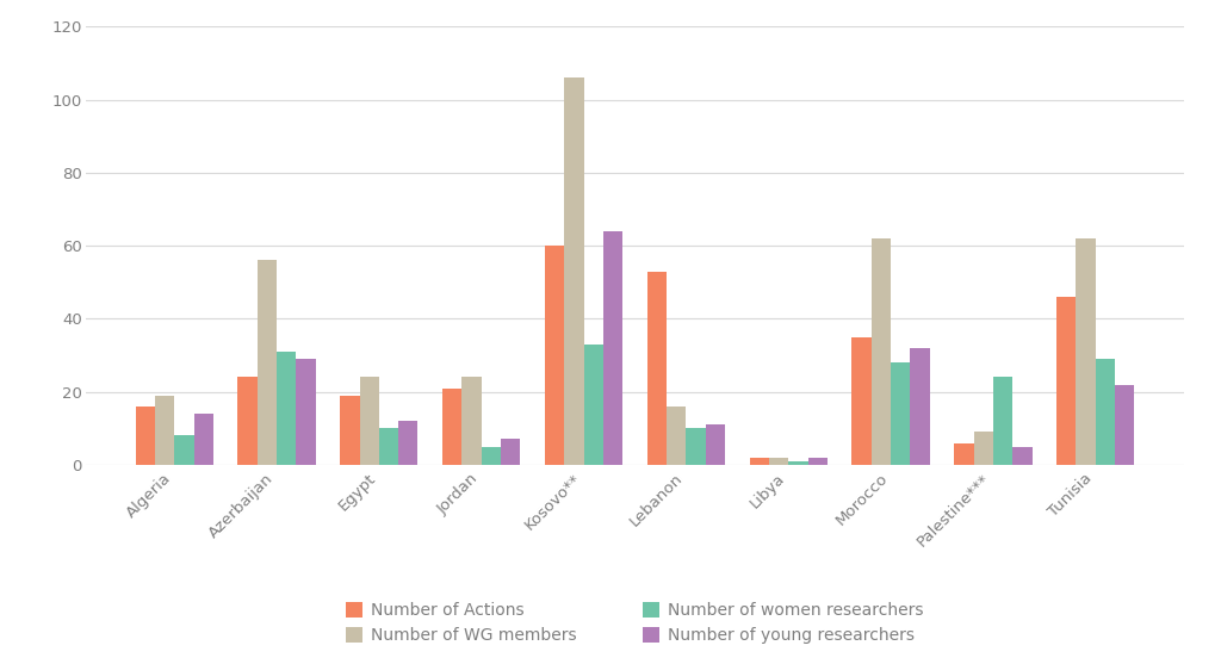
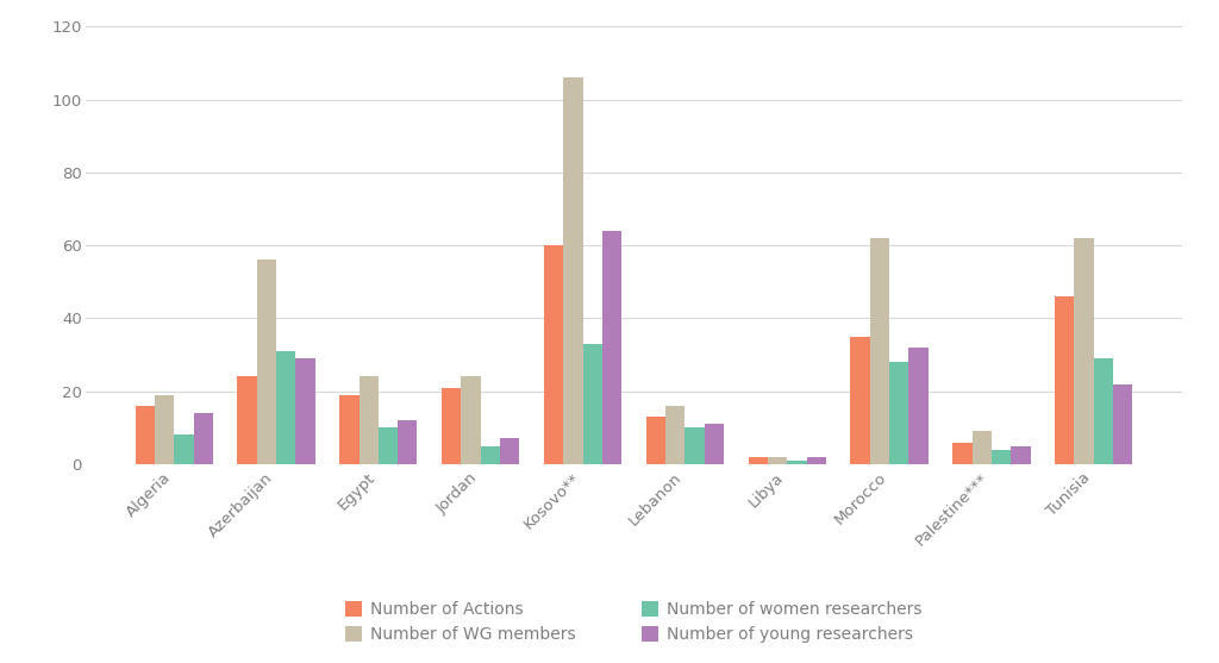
Number of Actions/Lebanon: 53 -> 13
Number of women researchers/Palestine***: 24 -> 4
